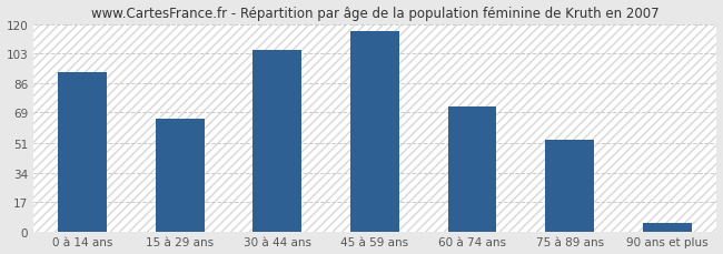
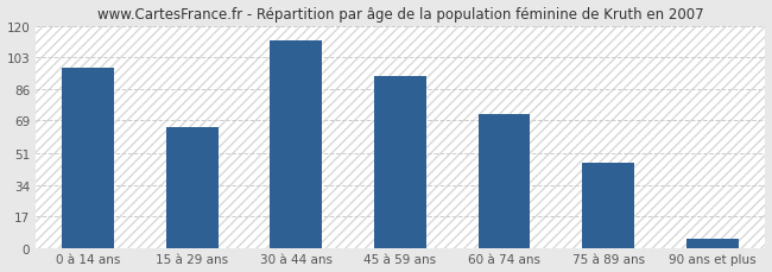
0 à 14 ans: 92 -> 97
30 à 44 ans: 105 -> 112
45 à 59 ans: 116 -> 93
75 à 89 ans: 53 -> 46
